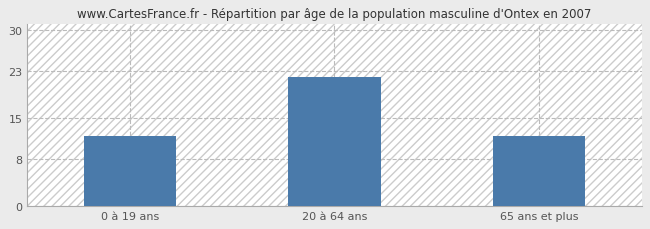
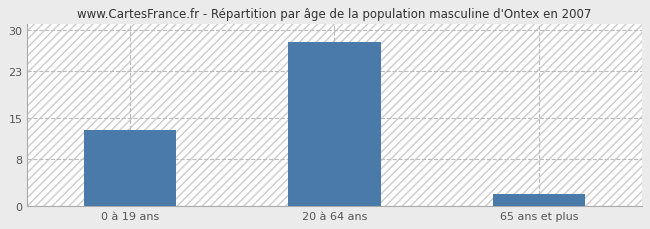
0 à 19 ans: 12 -> 13
20 à 64 ans: 22 -> 28
65 ans et plus: 12 -> 2
